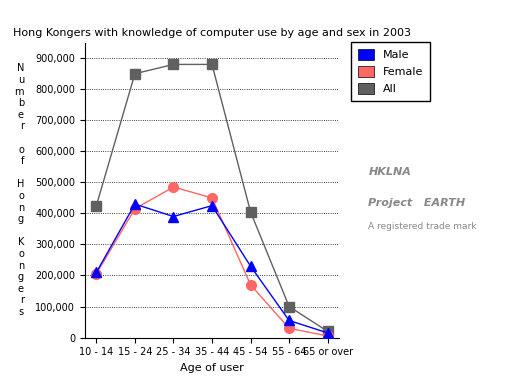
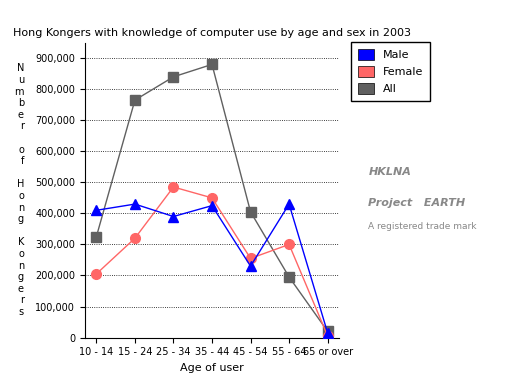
Male/10 - 14: 210,000 -> 410,000
All/10 - 14: 425,000 -> 325,000
Female/15 - 24: 415,000 -> 320,000
All/15 - 24: 850,000 -> 765,000
All/25 - 34: 880,000 -> 840,000
Female/45 - 54: 170,000 -> 255,000
Male/55 - 64: 55,000 -> 430,000
Female/55 - 64: 30,000 -> 300,000
All/55 - 64: 100,000 -> 195,000
